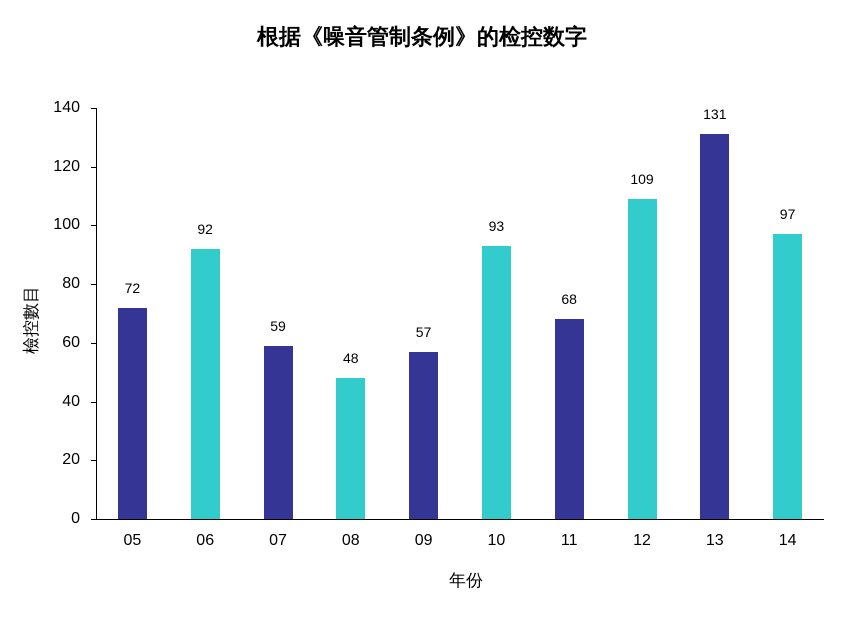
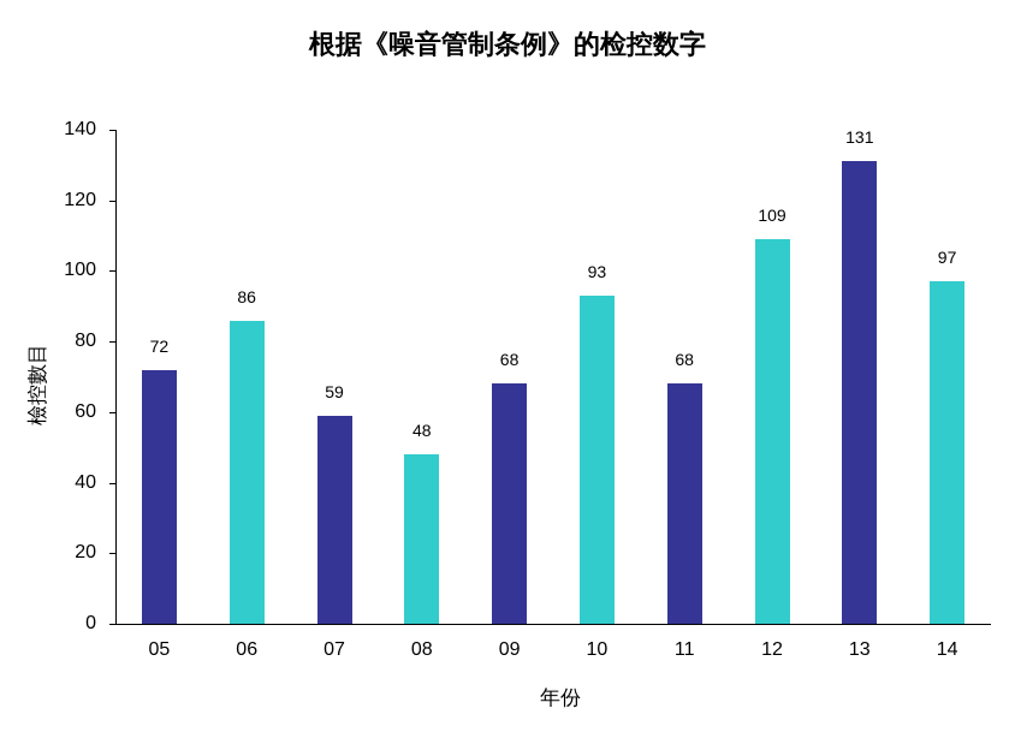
06: 92 -> 86
09: 57 -> 68
